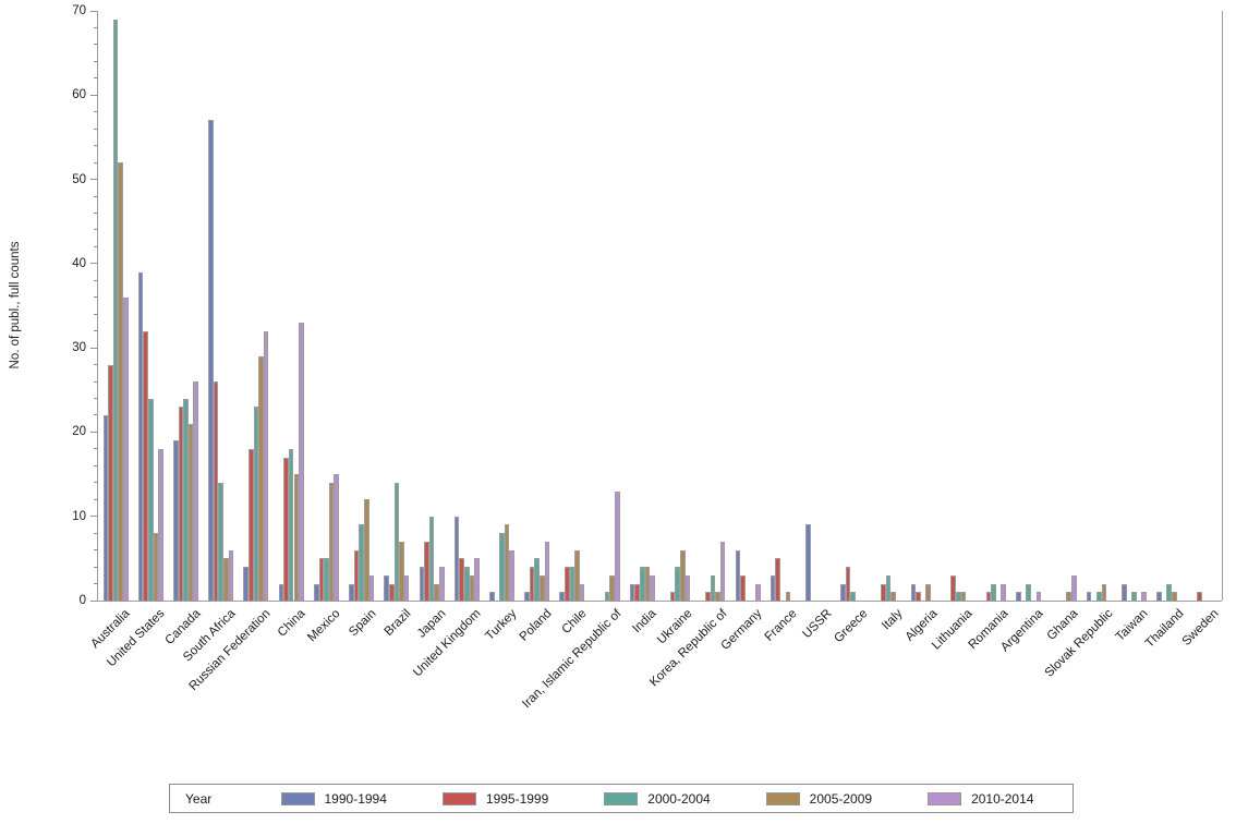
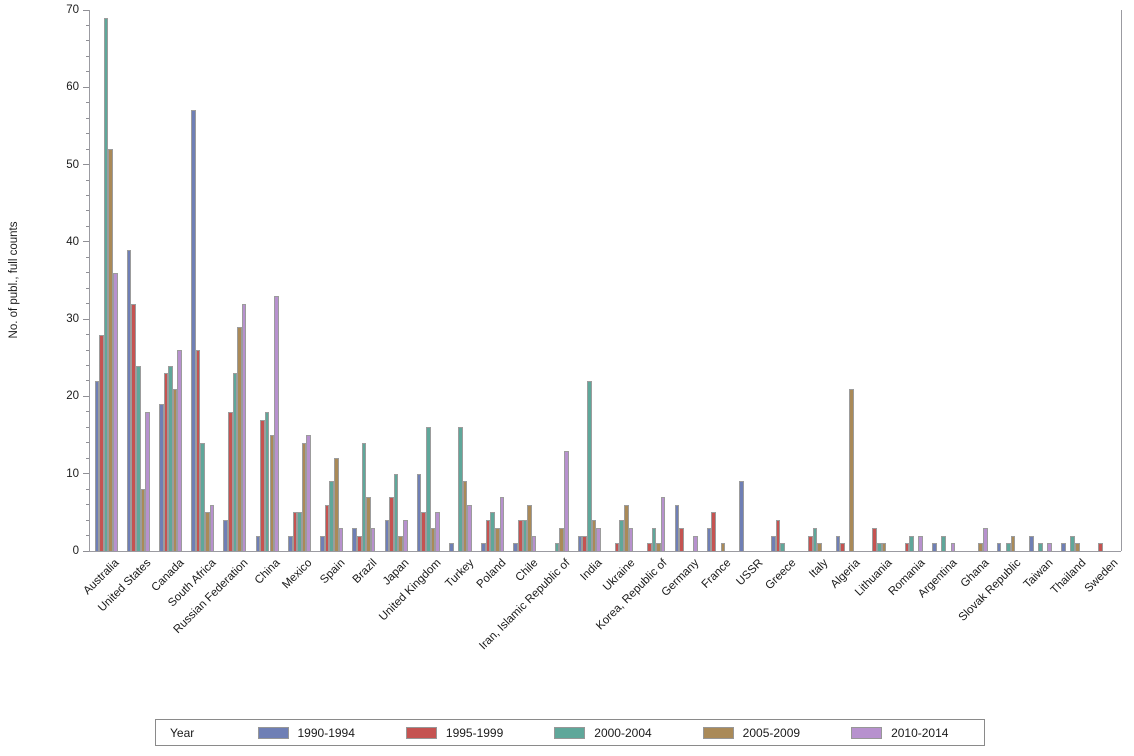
2000-2004/United Kingdom: 4 -> 16
2000-2004/Turkey: 8 -> 16
2000-2004/India: 4 -> 22
2005-2009/Algeria: 2 -> 21
